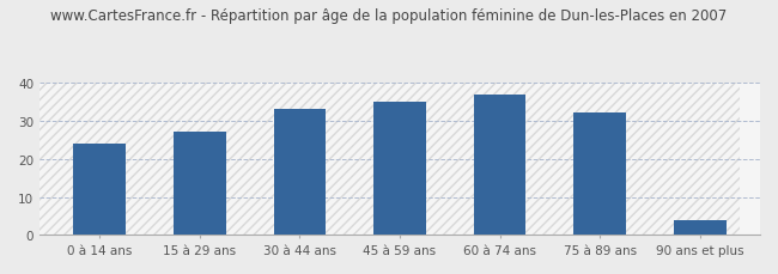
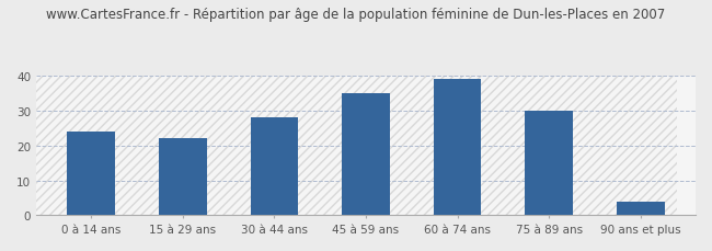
15 à 29 ans: 27 -> 22
30 à 44 ans: 33 -> 28
60 à 74 ans: 37 -> 39
75 à 89 ans: 32 -> 30
